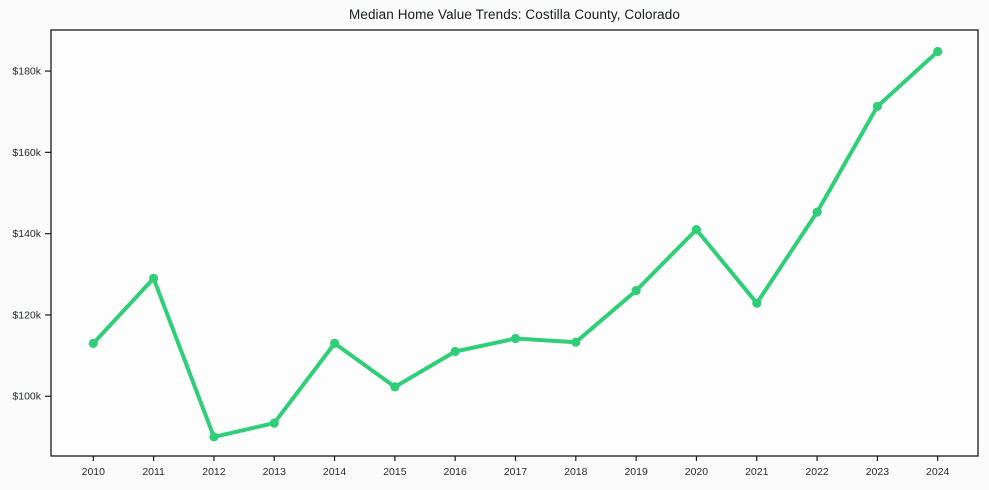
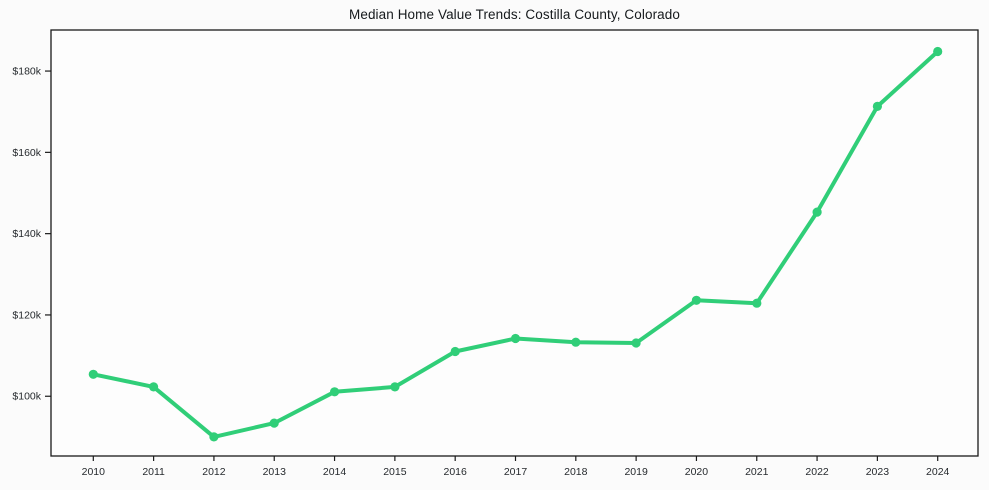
2010: $113k -> $105k
2011: $129k -> $102k
2014: $113k -> $101k
2019: $126k -> $113k
2020: $141k -> $124k
